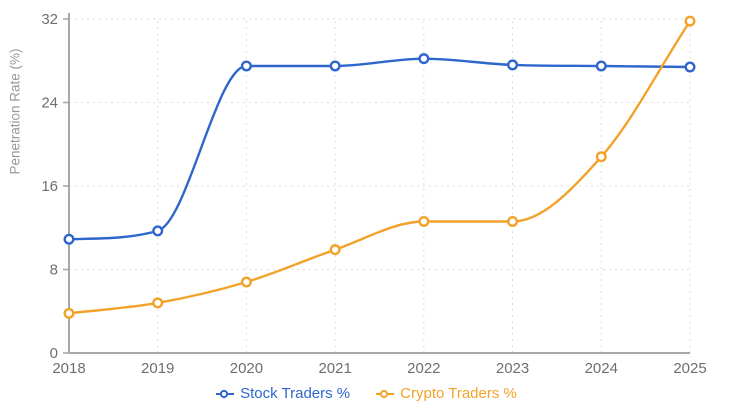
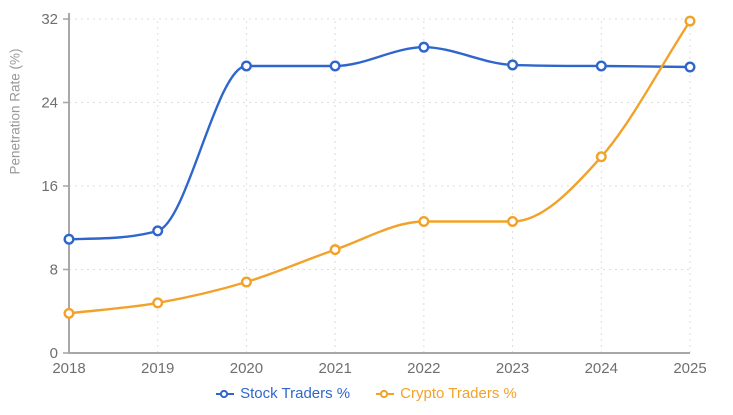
Stock Traders %/2022: 28.2 -> 29.3
